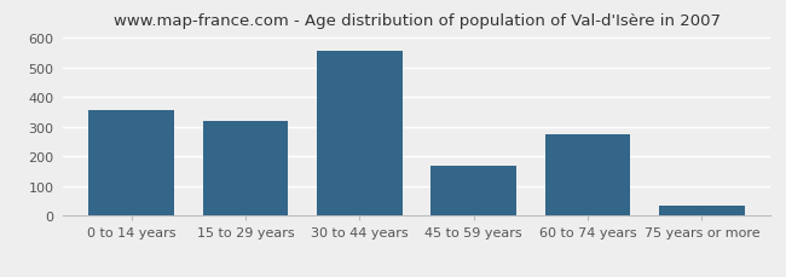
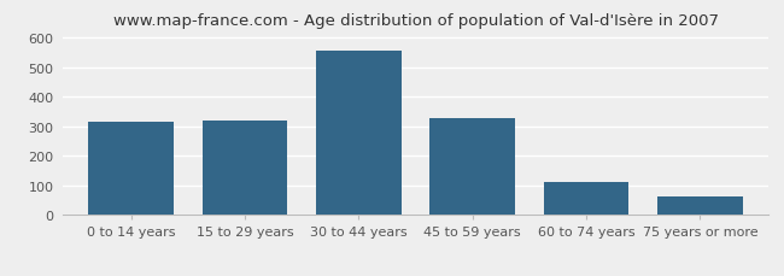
0 to 14 years: 355 -> 315
45 to 59 years: 170 -> 330
60 to 74 years: 275 -> 113
75 years or more: 35 -> 63
